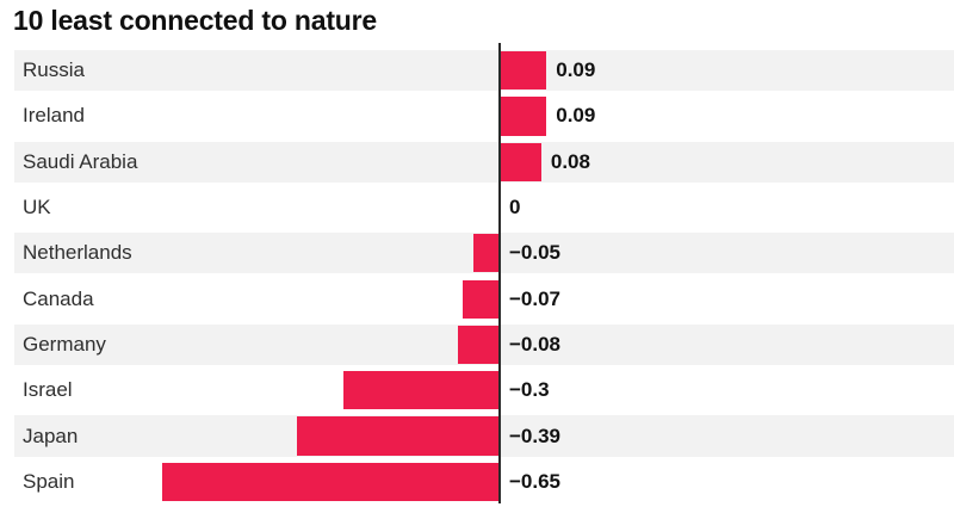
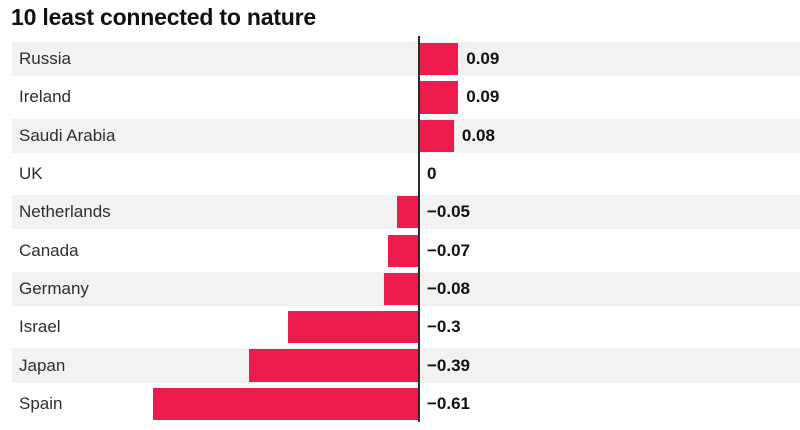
Spain: −0.65 -> −0.61
